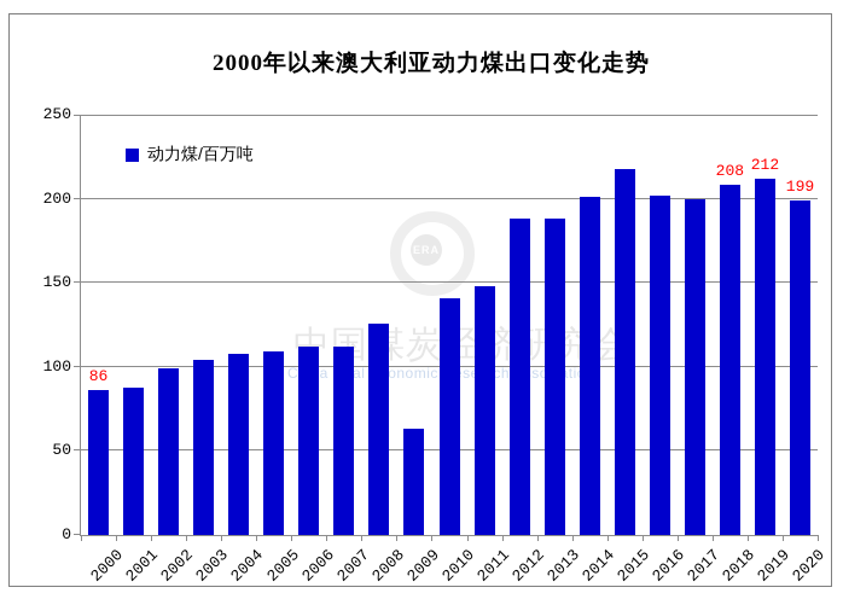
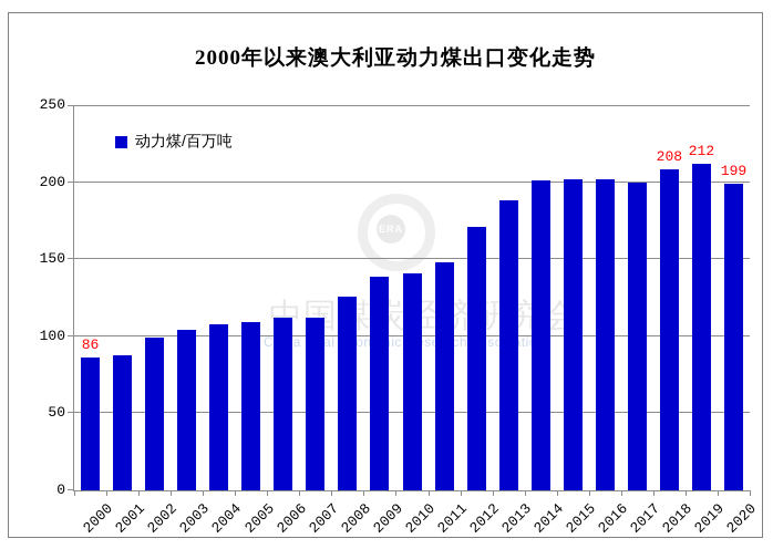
2009: 63 -> 139
2012: 188 -> 171
2015: 218 -> 202
